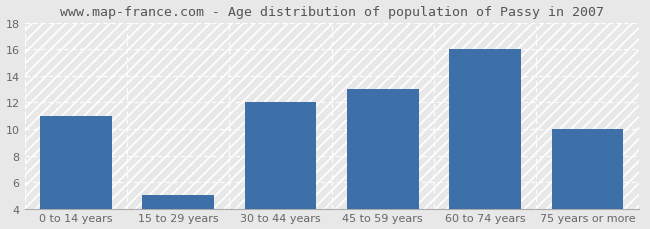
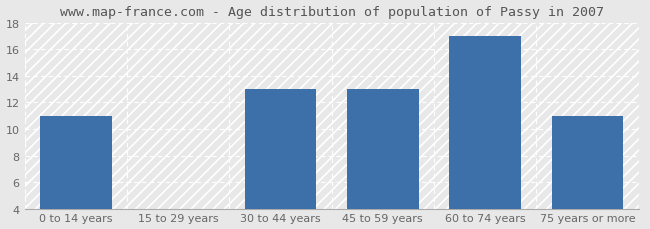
15 to 29 years: 5 -> 4
30 to 44 years: 12 -> 13
60 to 74 years: 16 -> 17
75 years or more: 10 -> 11
